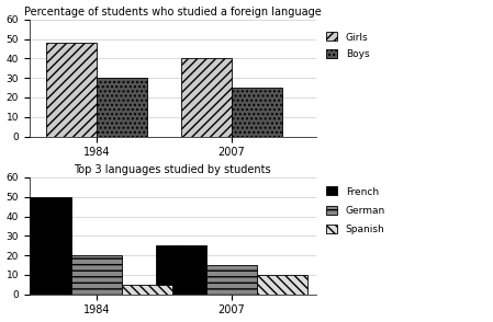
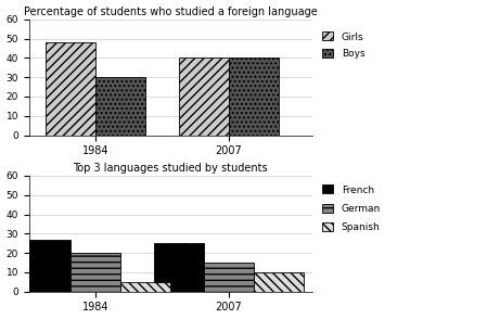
Percentage of students who studied a foreign language/Boys/2007: 25 -> 40
Top 3 languages studied by students/French/1984: 50 -> 27
